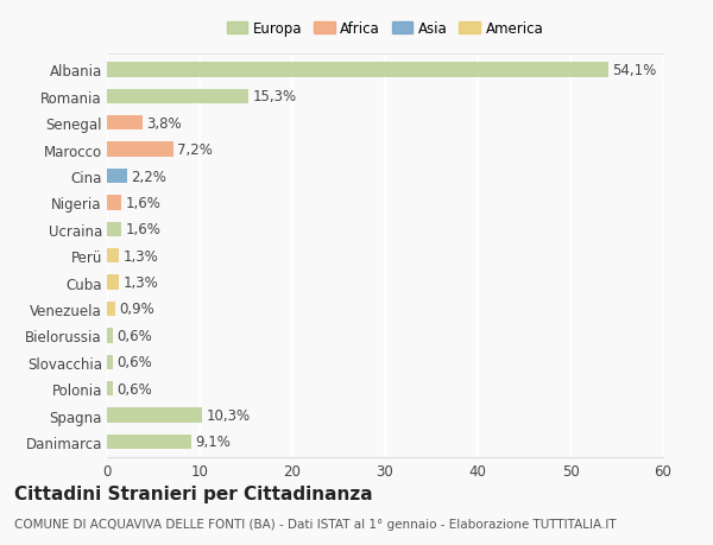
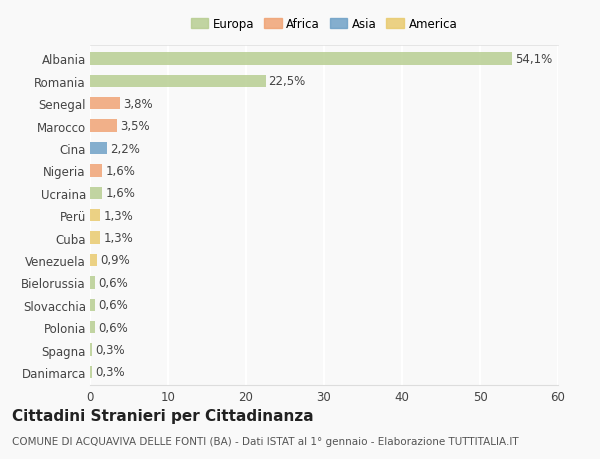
Romania: 15,3% -> 22,5%
Marocco: 7,2% -> 3,5%
Spagna: 10,3% -> 0,3%
Danimarca: 9,1% -> 0,3%
